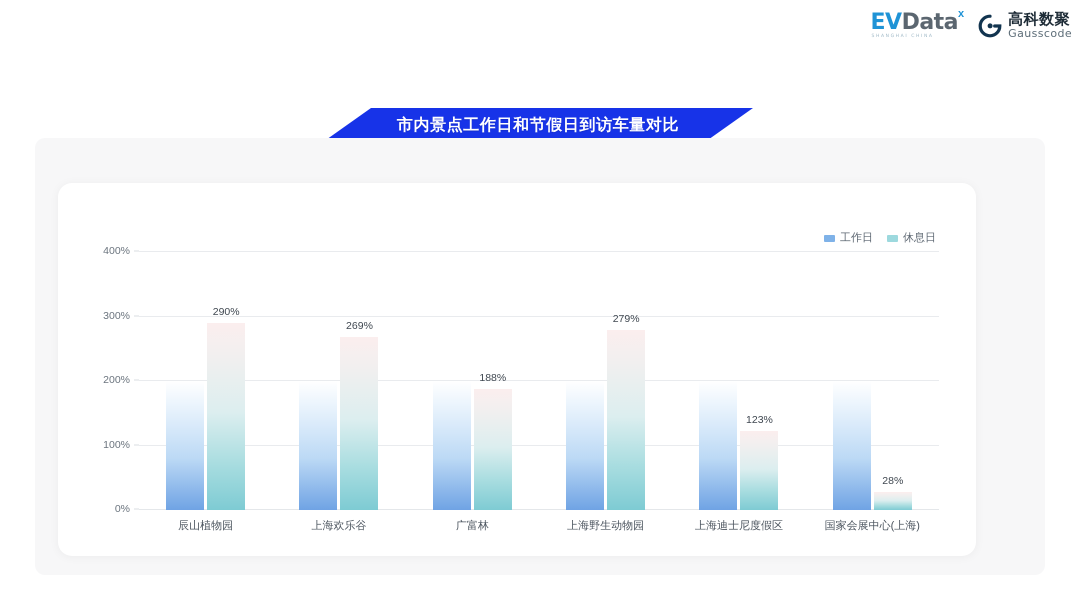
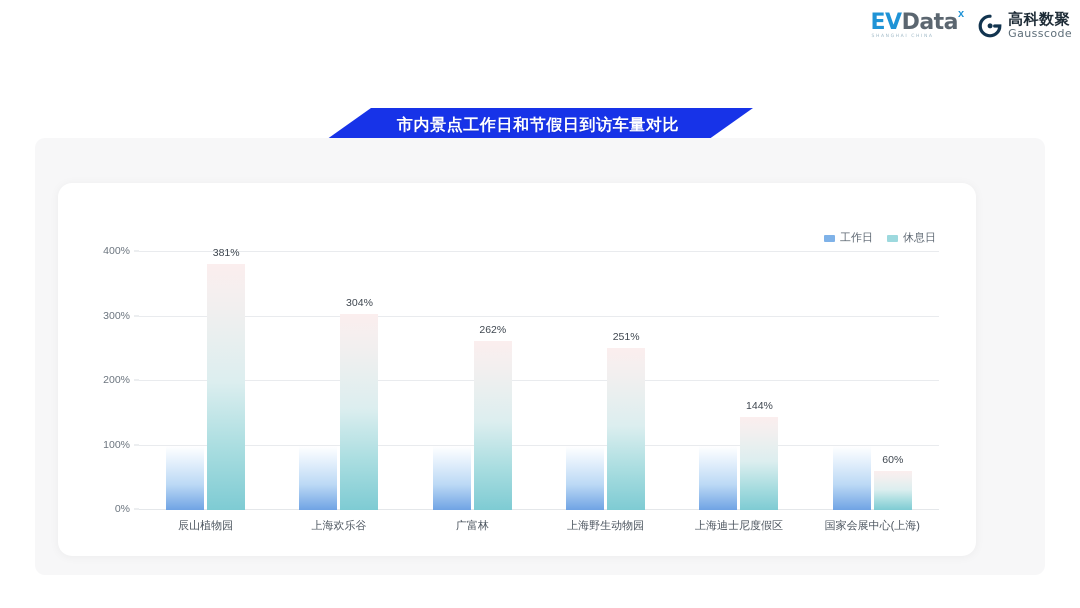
工作日/辰山植物园: 200% -> 100%
休息日/辰山植物园: 290% -> 381%
工作日/上海欢乐谷: 200% -> 100%
休息日/上海欢乐谷: 269% -> 304%
工作日/广富林: 200% -> 100%
休息日/广富林: 188% -> 262%
工作日/上海野生动物园: 200% -> 100%
休息日/上海野生动物园: 279% -> 251%
工作日/上海迪士尼度假区: 200% -> 100%
休息日/上海迪士尼度假区: 123% -> 144%
工作日/国家会展中心(上海): 200% -> 100%
休息日/国家会展中心(上海): 28% -> 60%
